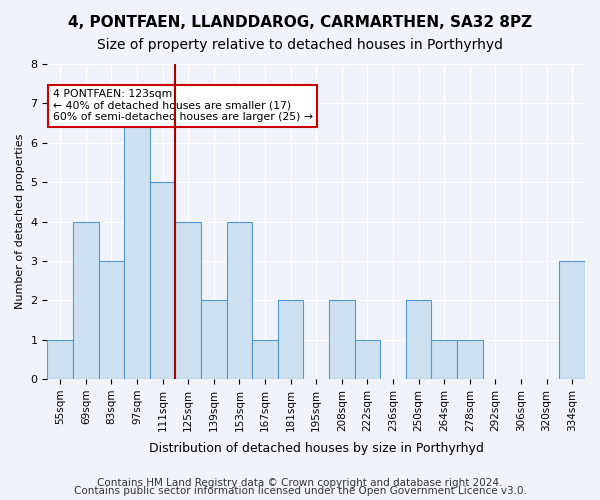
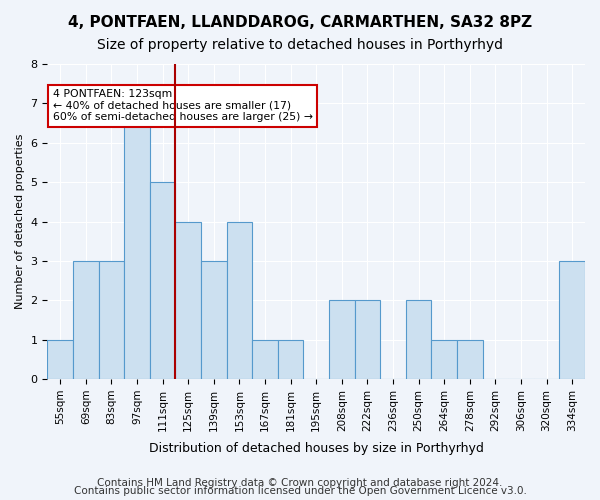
69sqm: 4 -> 3
139sqm: 2 -> 3
181sqm: 2 -> 1
222sqm: 1 -> 2
